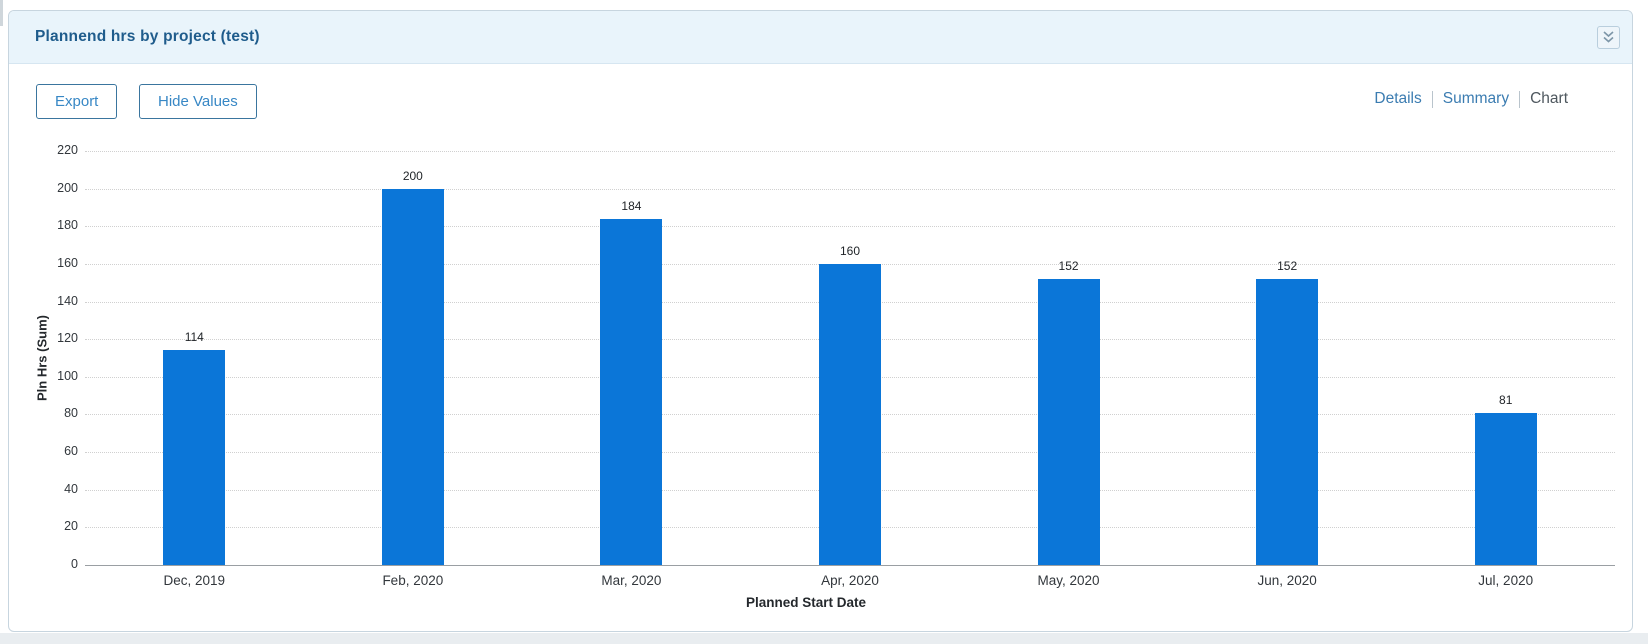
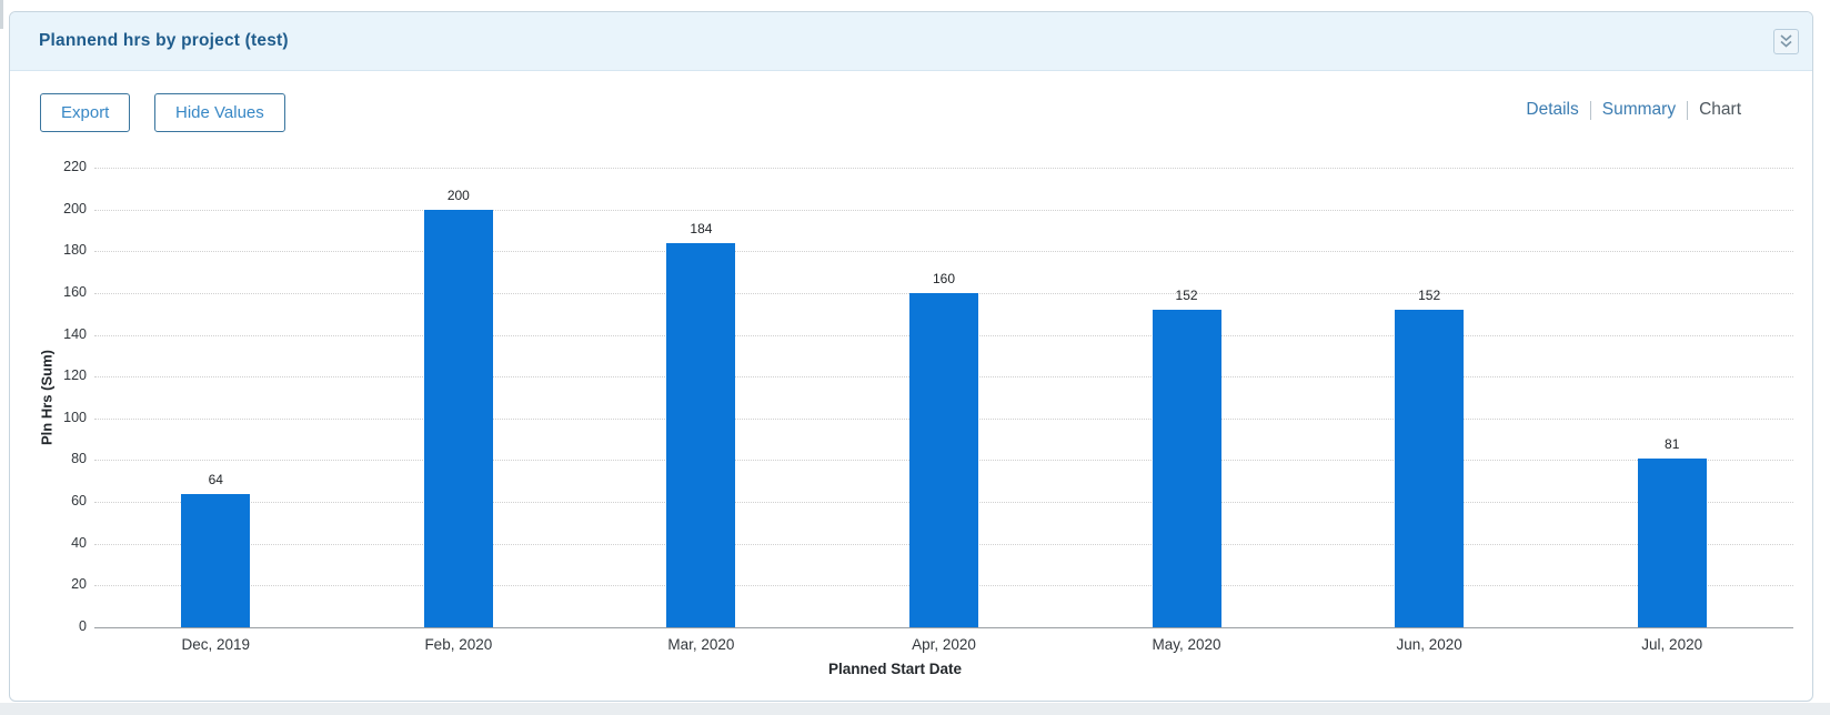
Dec, 2019: 114 -> 64
